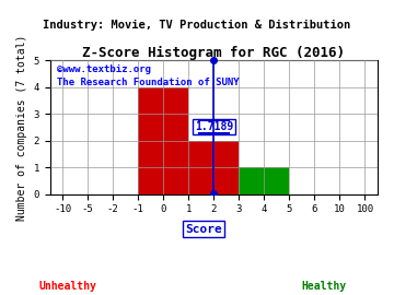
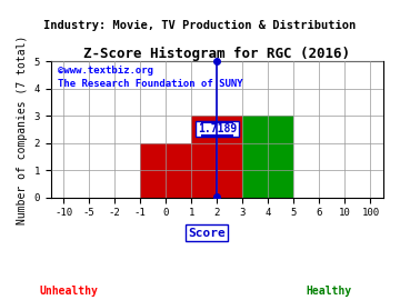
0: 4 -> 2
2: 2 -> 3
4: 1 -> 3
